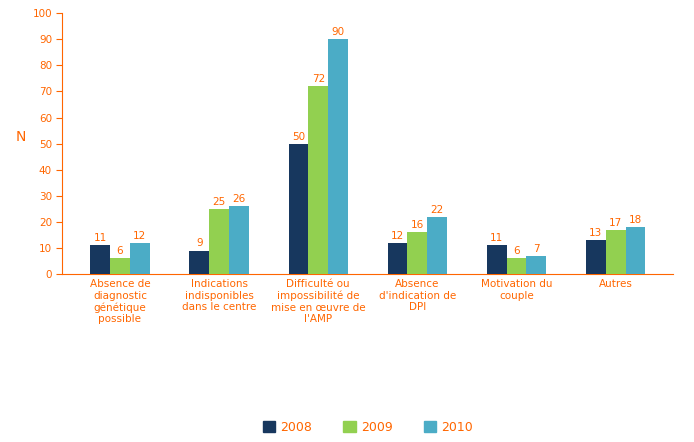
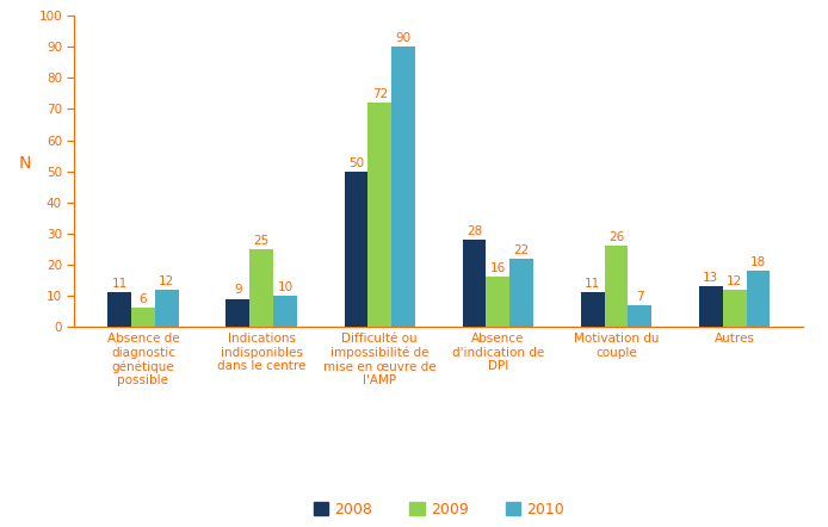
2010/Indications indisponibles dans le centre: 26 -> 10
2008/Absence d'indication de DPI: 12 -> 28
2009/Motivation du couple: 6 -> 26
2009/Autres: 17 -> 12
